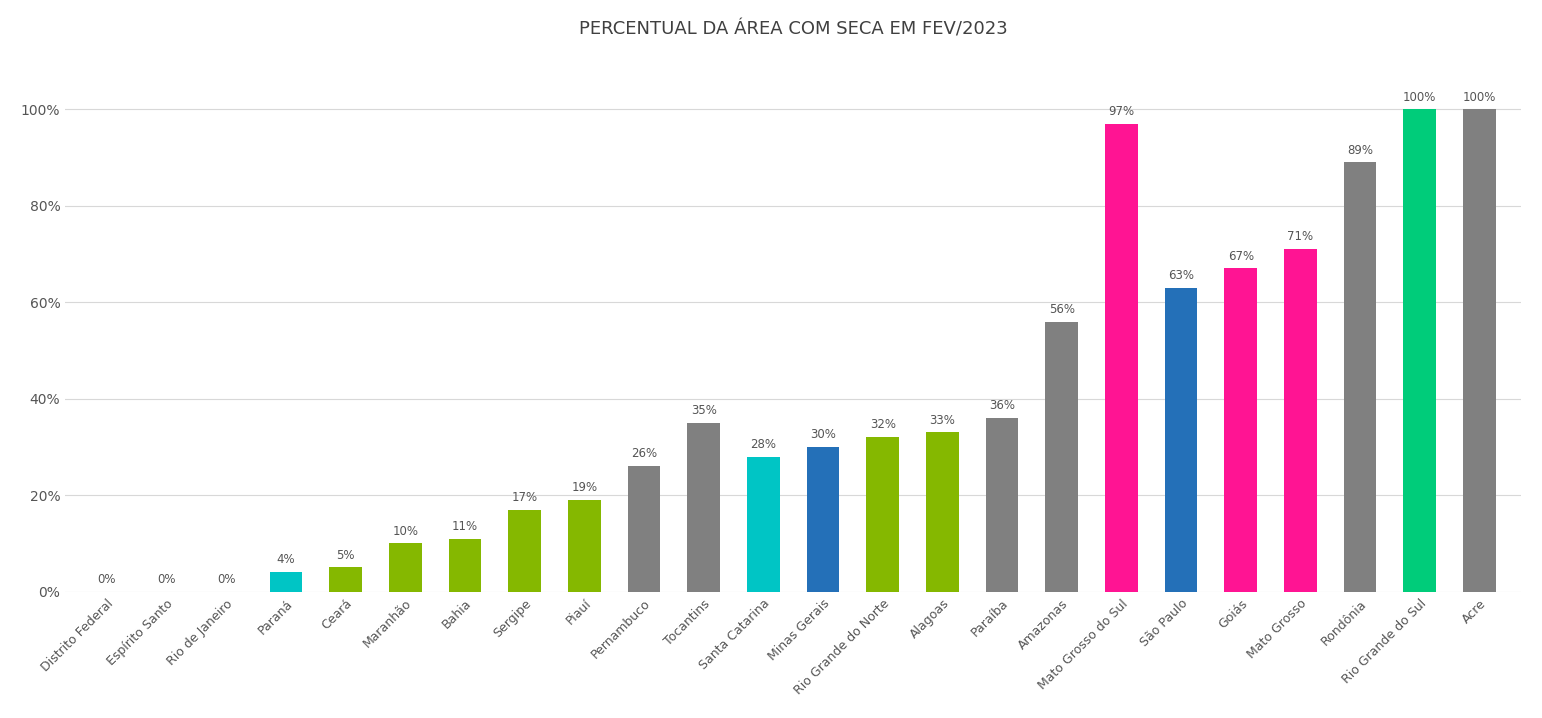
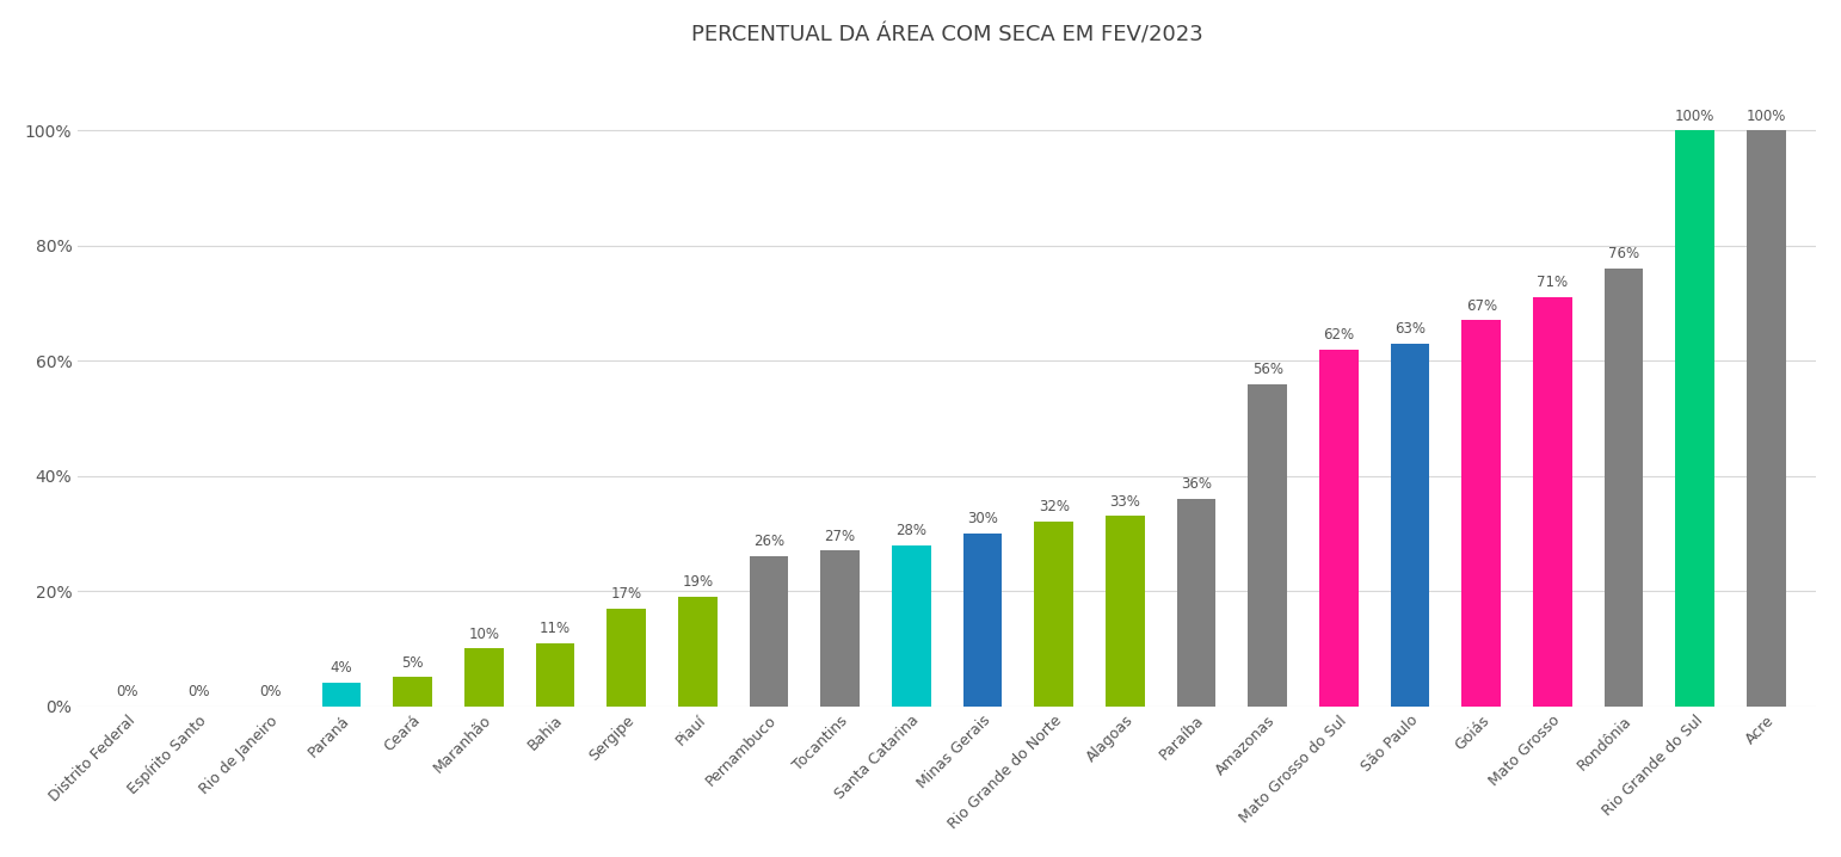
Tocantins: 35% -> 27%
Mato Grosso do Sul: 97% -> 62%
Rondônia: 89% -> 76%
